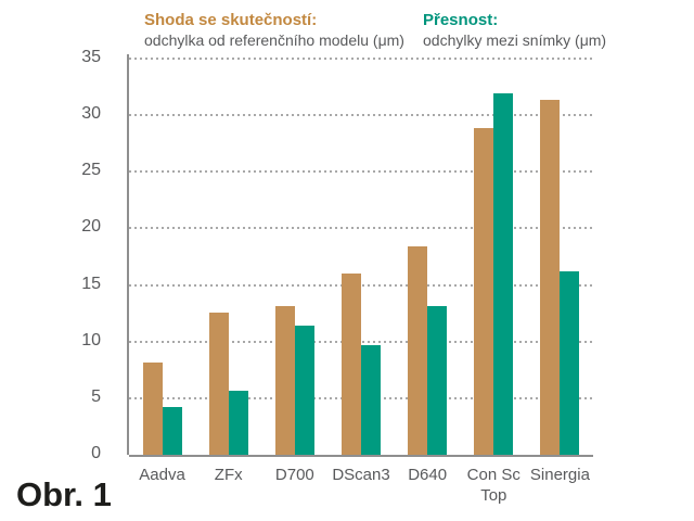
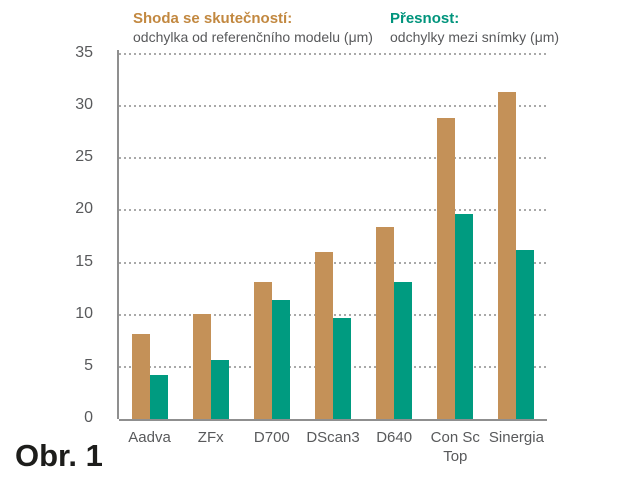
Shoda se skutečností: odchylka od referenčního modelu (μm)/ZFx: 12.6 -> 10.1
Přesnost: odchylky mezi snímky (μm)/Con Sc Top: 31.9 -> 19.7
